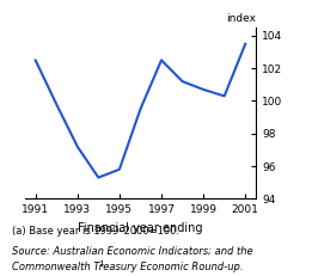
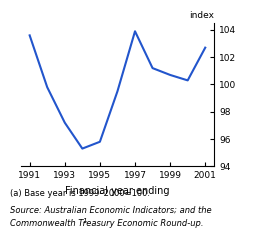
1991: 102.5 -> 103.6
1997: 102.5 -> 103.9
2001: 103.5 -> 102.7
